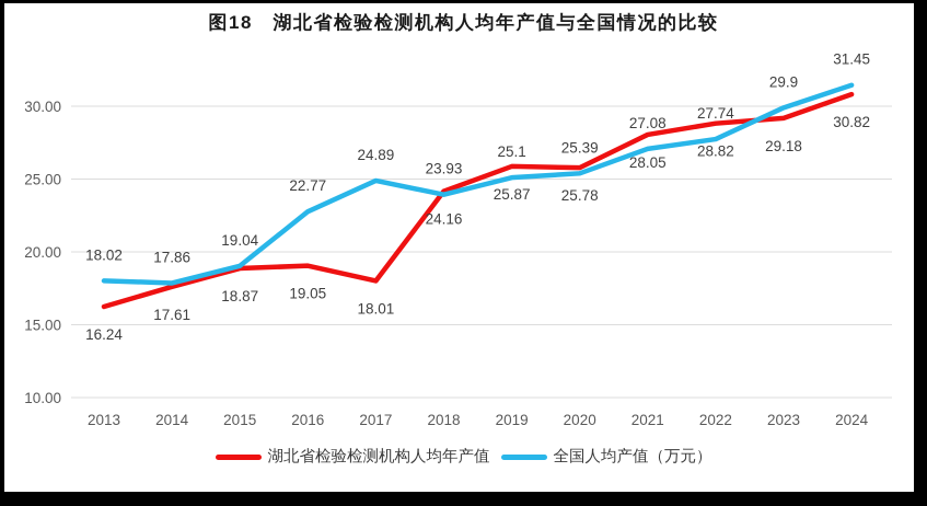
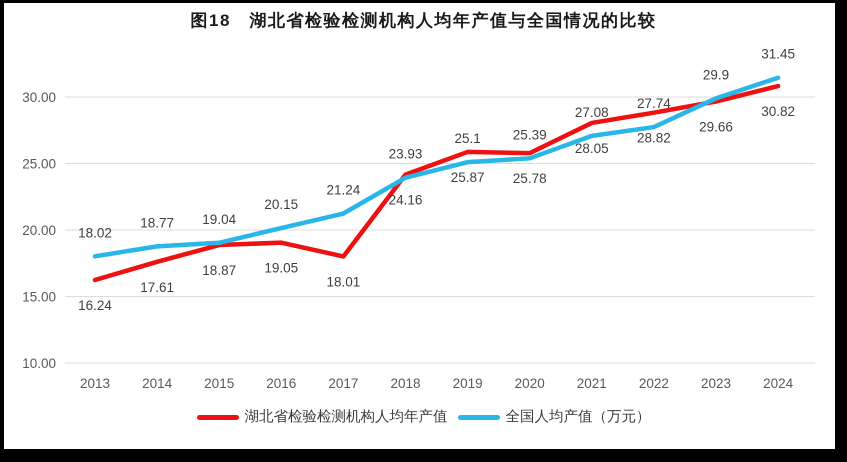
全国人均产值（万元）/2014: 17.86 -> 18.77
全国人均产值（万元）/2016: 22.77 -> 20.15
全国人均产值（万元）/2017: 24.89 -> 21.24
湖北省检验检测机构人均年产值/2023: 29.18 -> 29.66
